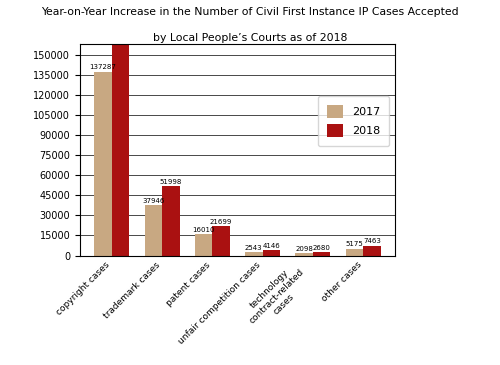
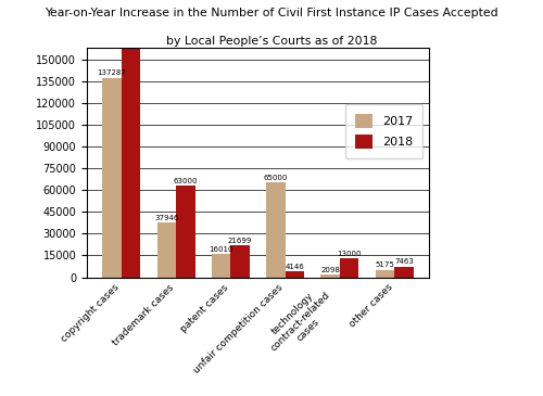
2018/trademark cases: 52000 -> 63000
2017/unfair competition cases: 3000 -> 65000
2018/technology contract-related cases: 3000 -> 13000
